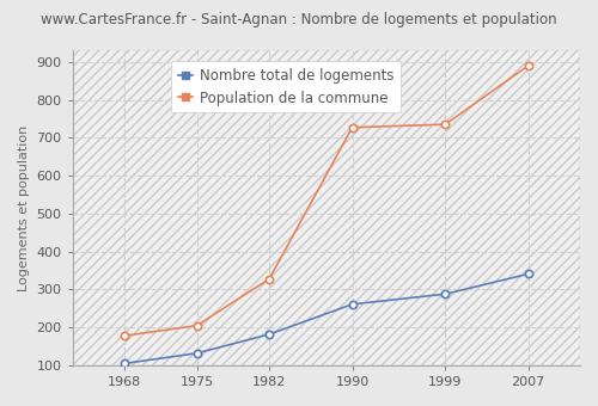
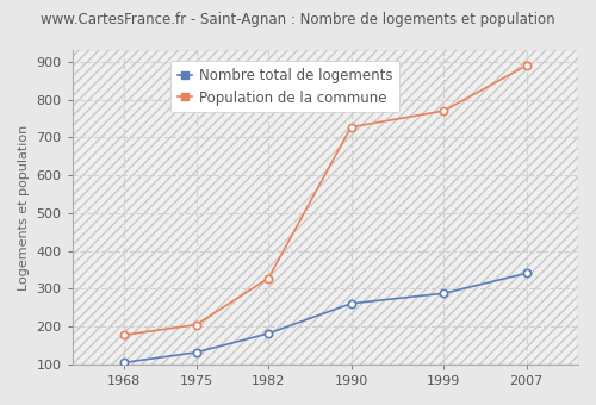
Population de la commune/1999: 735 -> 770
